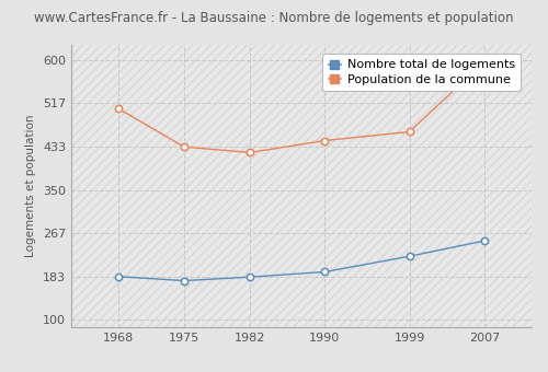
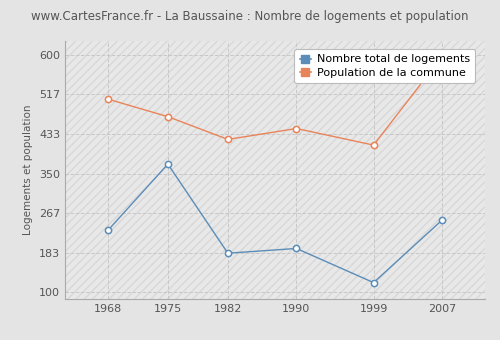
Nombre total de logements/1968: 183 -> 230
Nombre total de logements/1975: 175 -> 370
Population de la commune/1975: 433 -> 470
Nombre total de logements/1999: 222 -> 120
Population de la commune/1999: 462 -> 410
